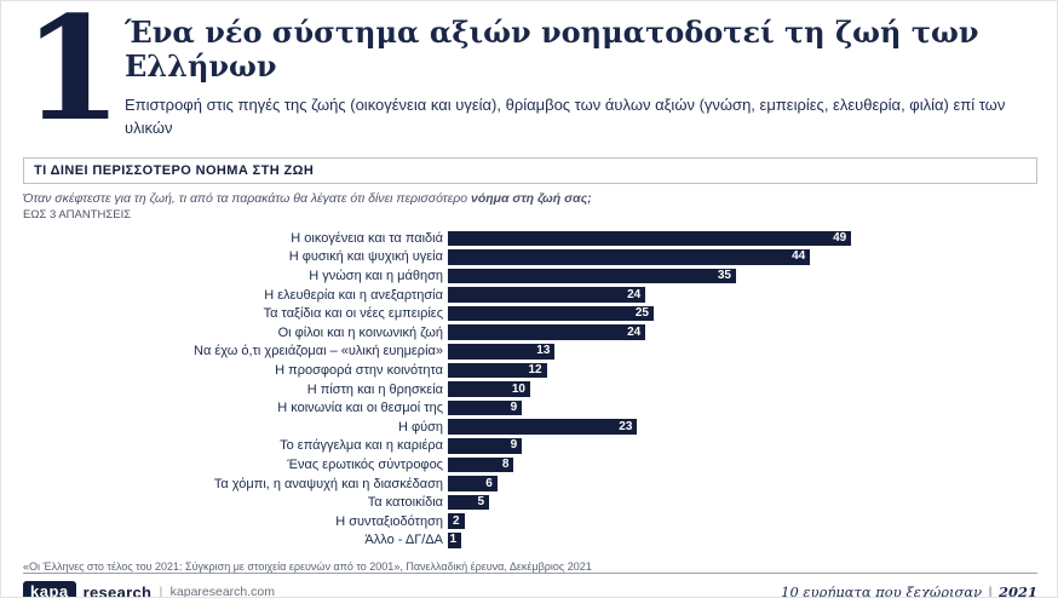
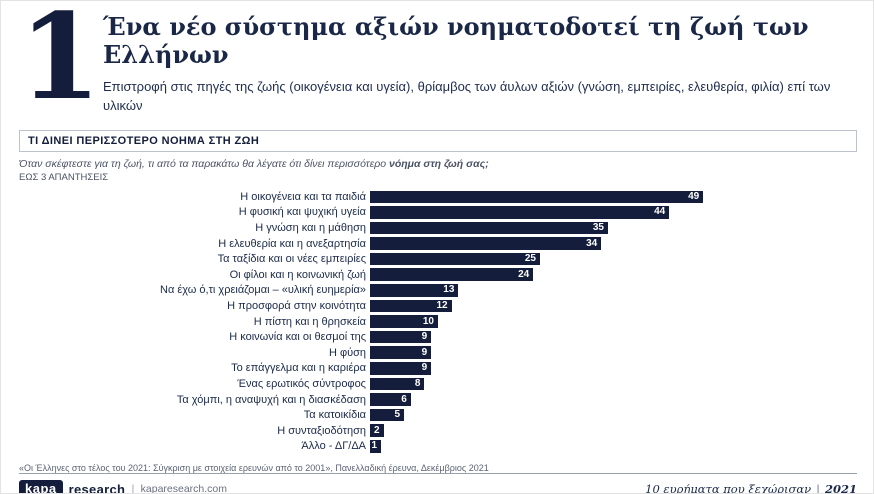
Η ελευθερία και η ανεξαρτησία: 24 -> 34
Η φύση: 23 -> 9
